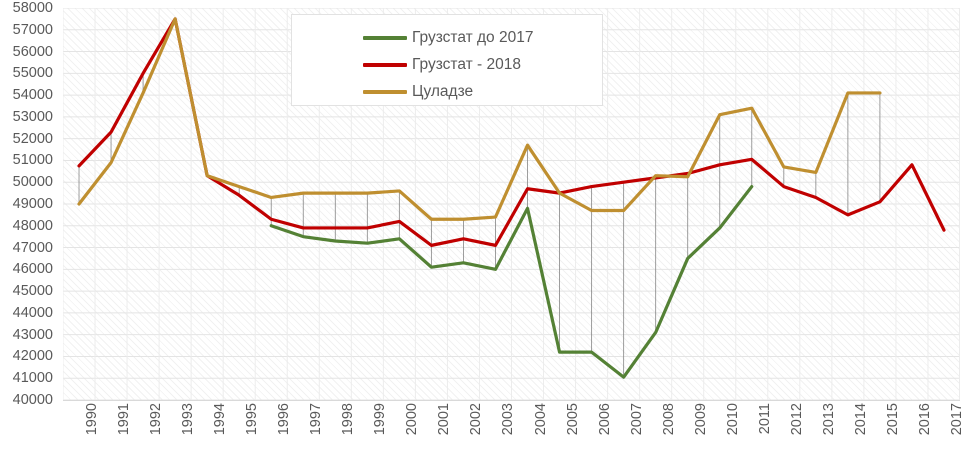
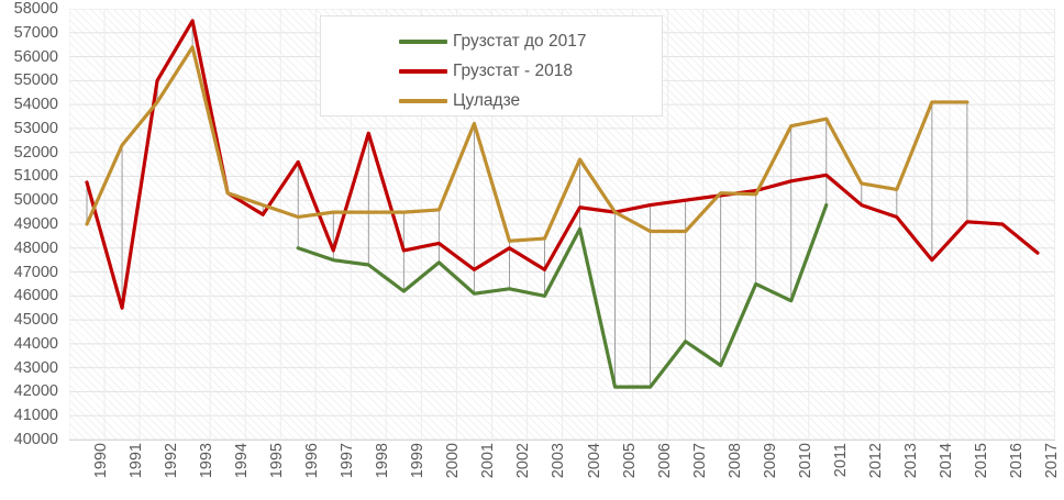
Грузстат - 2018/1991: 52300 -> 45500
Цуладзе/1991: 50900 -> 52300
Цуладзе/1993: 57500 -> 56400
Грузстат - 2018/1996: 48300 -> 51600
Грузстат - 2018/1998: 47900 -> 52800
Грузстат до 2017/1999: 47200 -> 46200
Цуладзе/2001: 48300 -> 53200
Грузстат - 2018/2002: 47400 -> 48000
Грузстат до 2017/2007: 41000 -> 44100
Грузстат до 2017/2010: 47900 -> 45800
Грузстат - 2018/2014: 48500 -> 47500
Грузстат - 2018/2016: 50800 -> 49000
